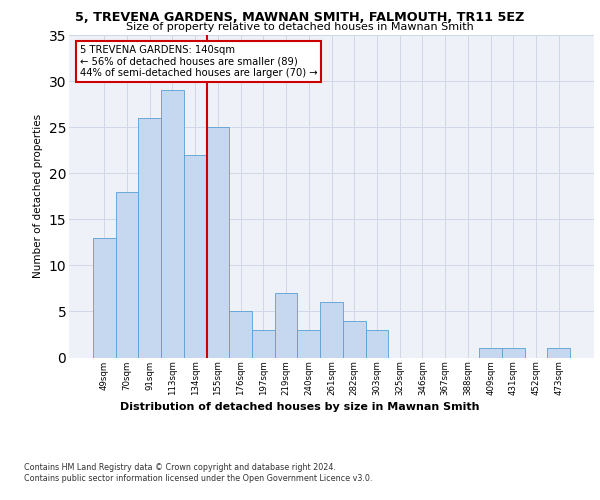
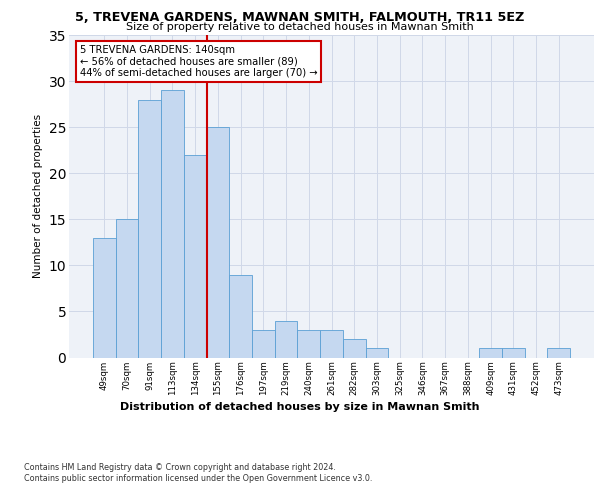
70sqm: 18 -> 15
91sqm: 26 -> 28
176sqm: 5 -> 9
219sqm: 7 -> 4
261sqm: 6 -> 3
282sqm: 4 -> 2
303sqm: 3 -> 1
